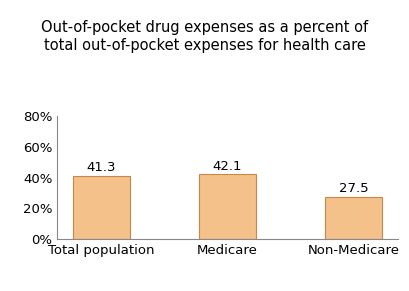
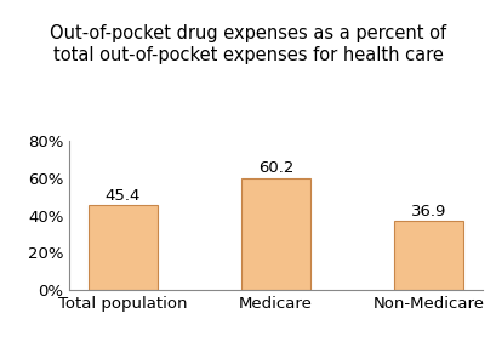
Total population: 41.3 -> 45.4
Medicare: 42.1 -> 60.2
Non-Medicare: 27.5 -> 36.9
